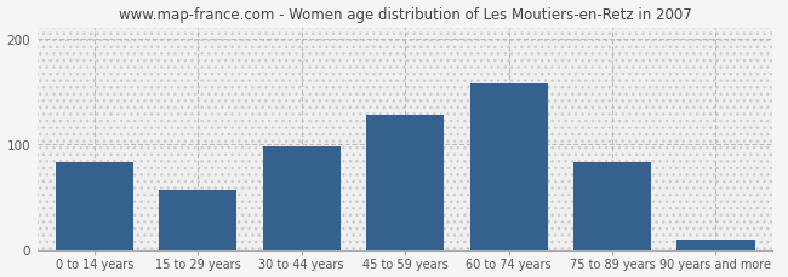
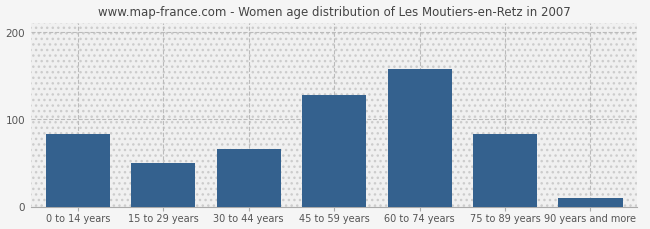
15 to 29 years: 57 -> 50
30 to 44 years: 98 -> 66
